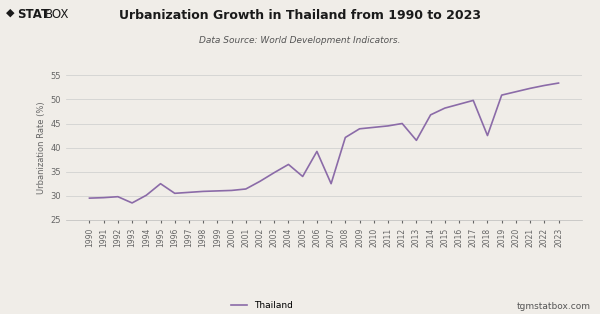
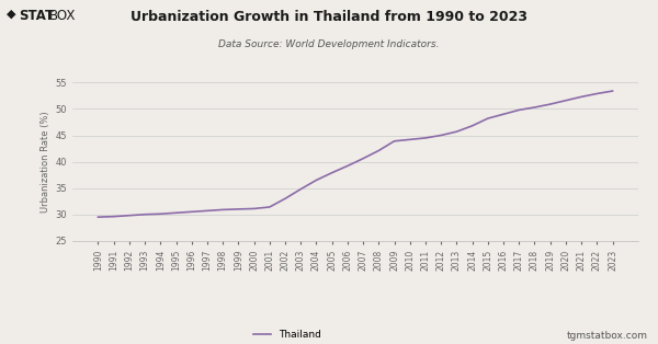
1993: 28.5 -> 30.0
1995: 32.5 -> 30.3
2005: 34.0 -> 37.9
2007: 32.5 -> 40.6
2013: 41.5 -> 45.7
2018: 42.5 -> 50.3
